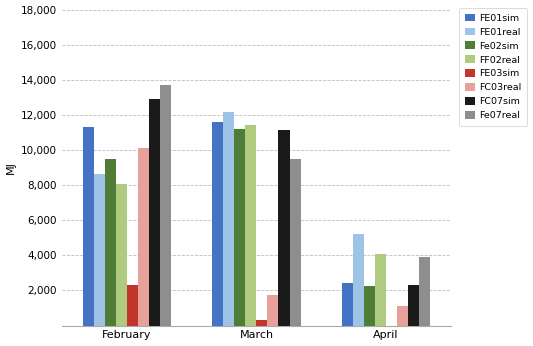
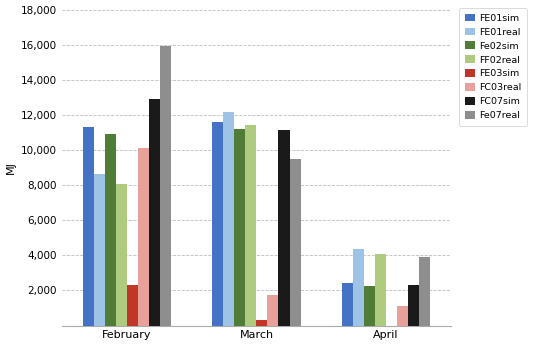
Fe02sim/February: 9,500 -> 10,900
Fe07real/February: 13,700 -> 16,000
FE01real/April: 5,200 -> 4,400
